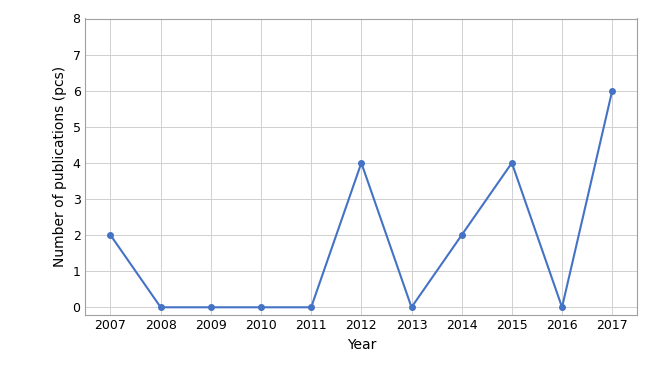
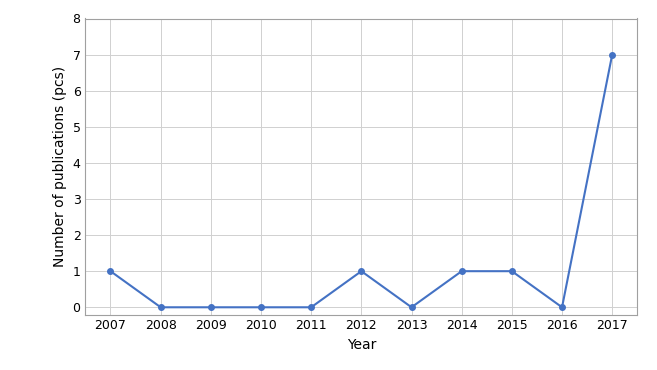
2007: 2 -> 1
2012: 4 -> 1
2014: 2 -> 1
2015: 4 -> 1
2017: 6 -> 7
